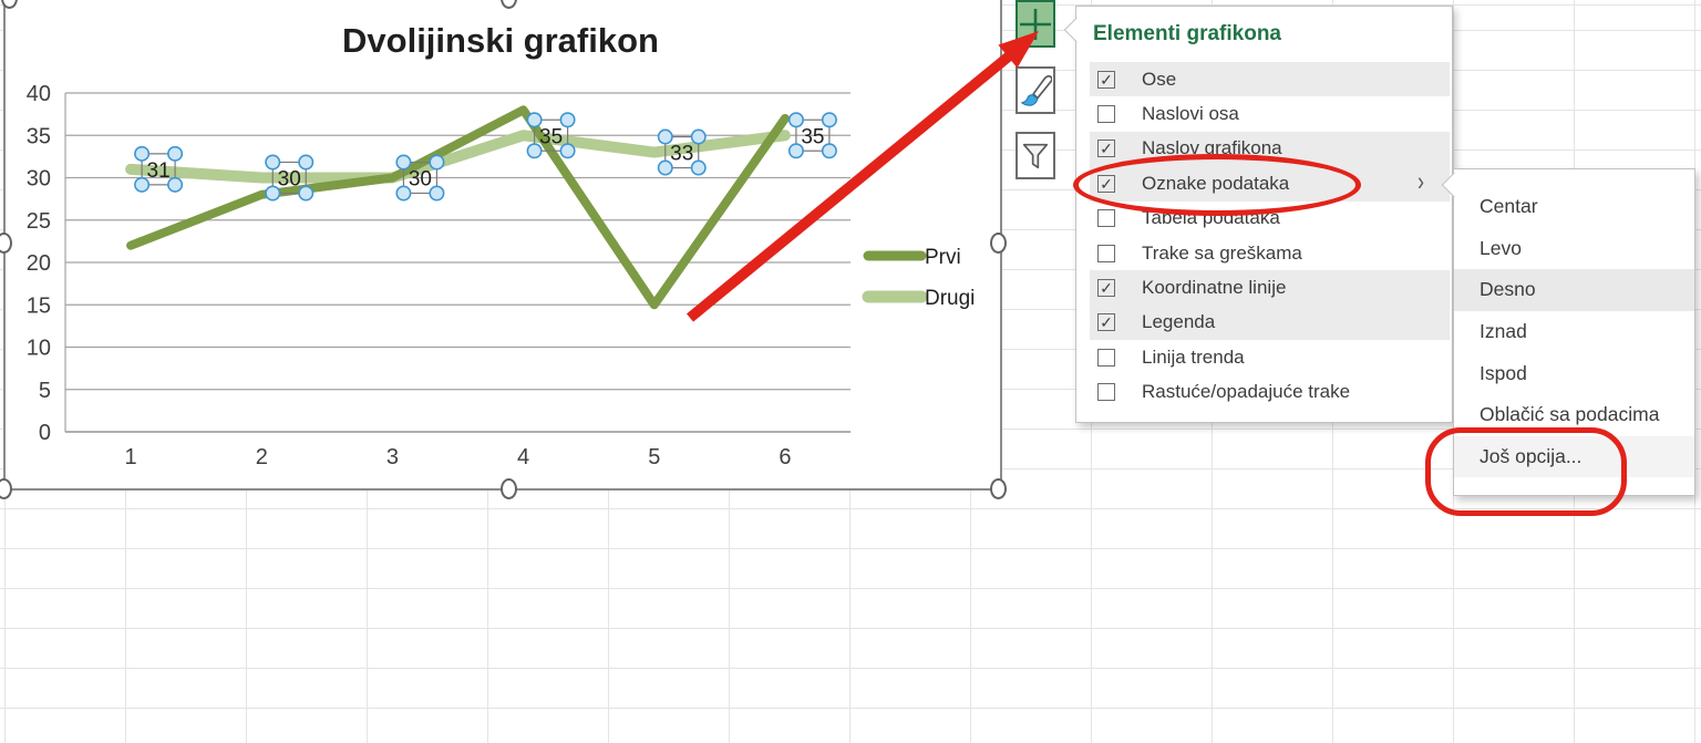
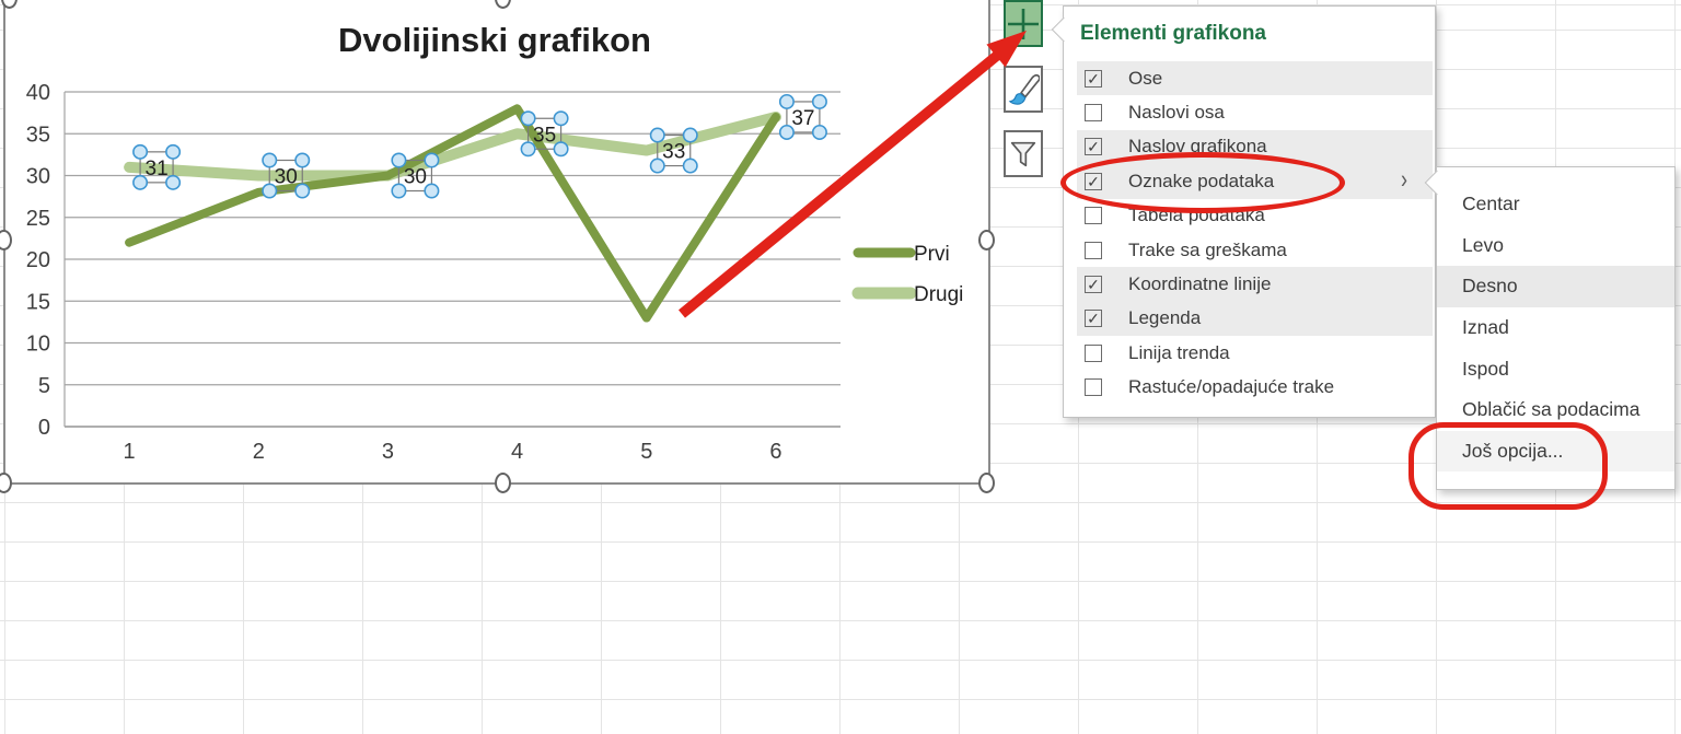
Prvi/5: 15 -> 13
Drugi/6: 35 -> 37
